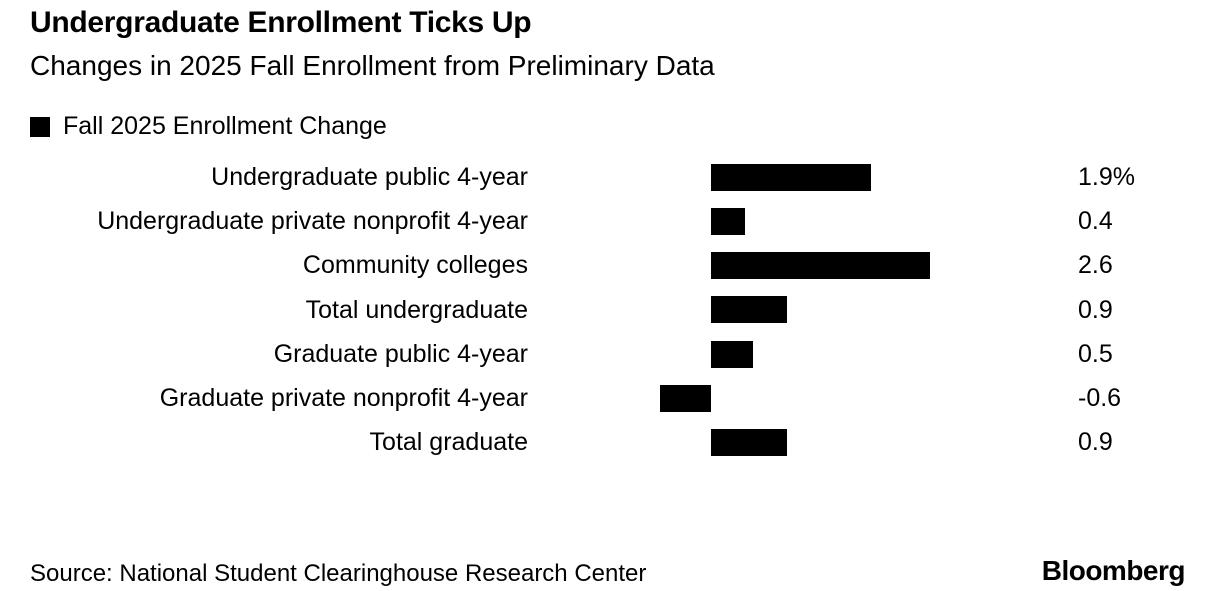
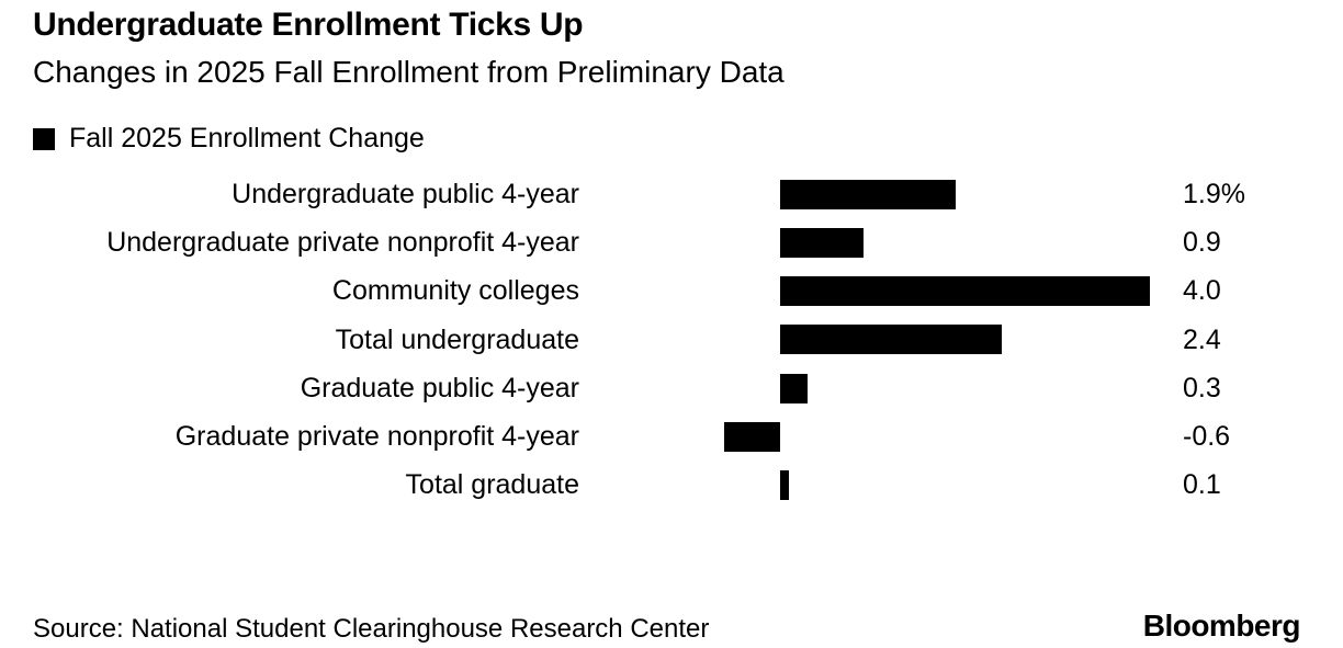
Undergraduate private nonprofit 4-year: 0.4 -> 0.9
Community colleges: 2.6 -> 4.0
Total undergraduate: 0.9 -> 2.4
Graduate public 4-year: 0.5 -> 0.3
Total graduate: 0.9 -> 0.1
